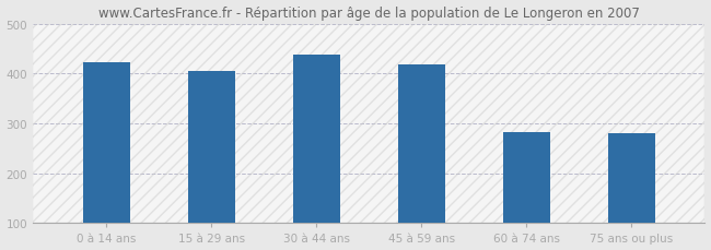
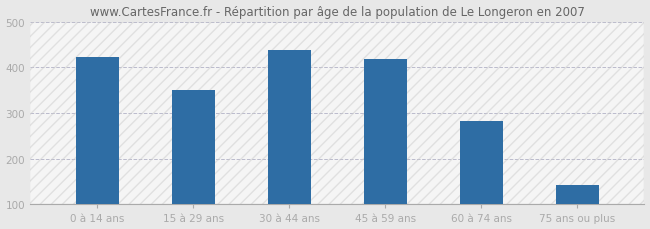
15 à 29 ans: 405 -> 350
75 ans ou plus: 280 -> 142
